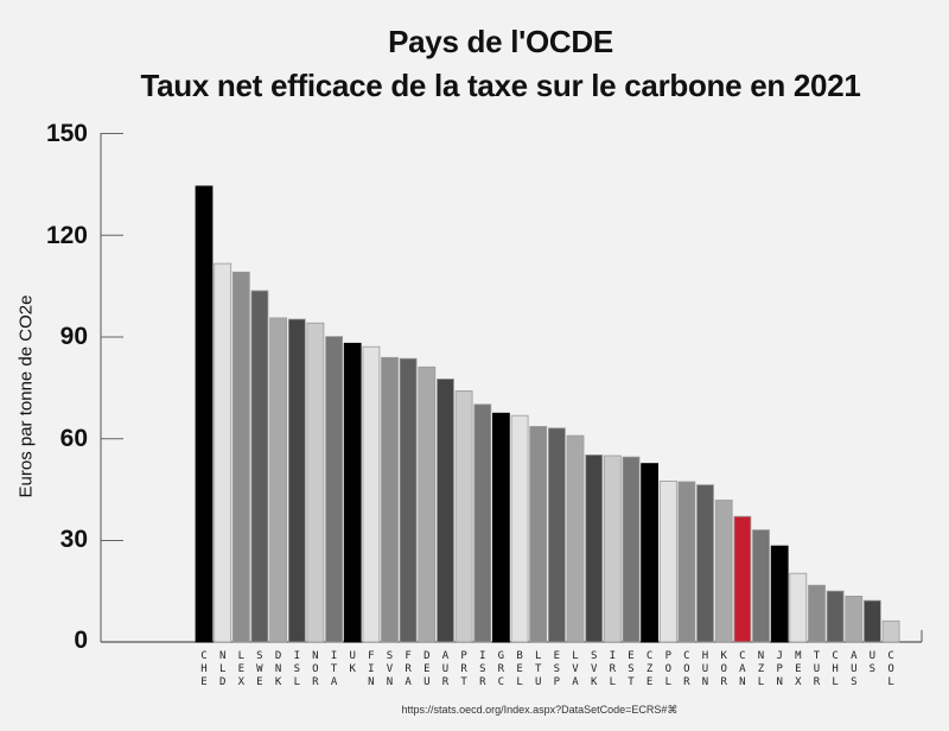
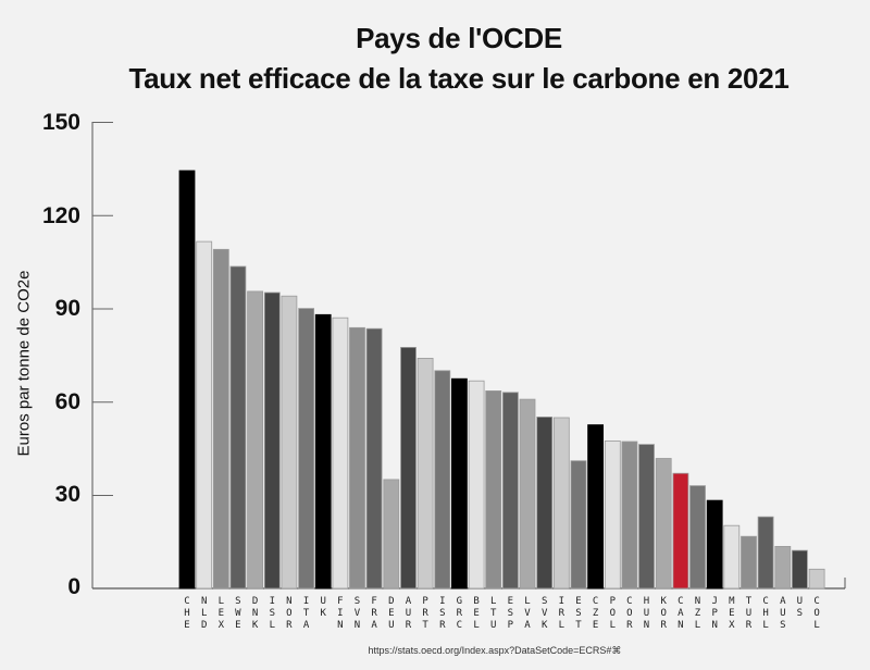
DEU: 81 -> 35
EST: 54 -> 41
CHL: 15 -> 23
